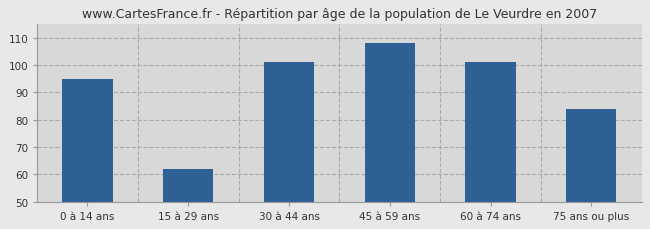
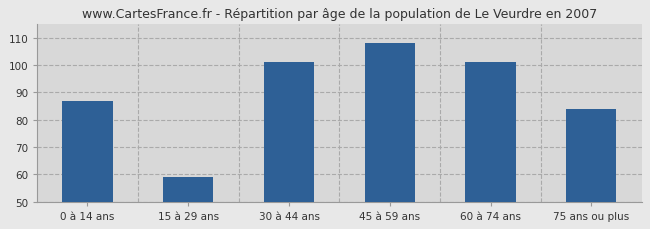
0 à 14 ans: 95 -> 87
15 à 29 ans: 62 -> 59
